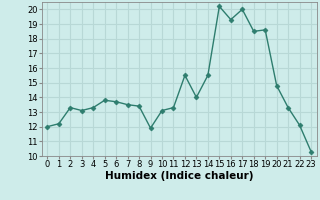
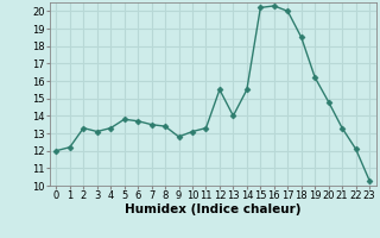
9: 11.9 -> 12.8
16: 19.3 -> 20.3
19: 18.6 -> 16.2
